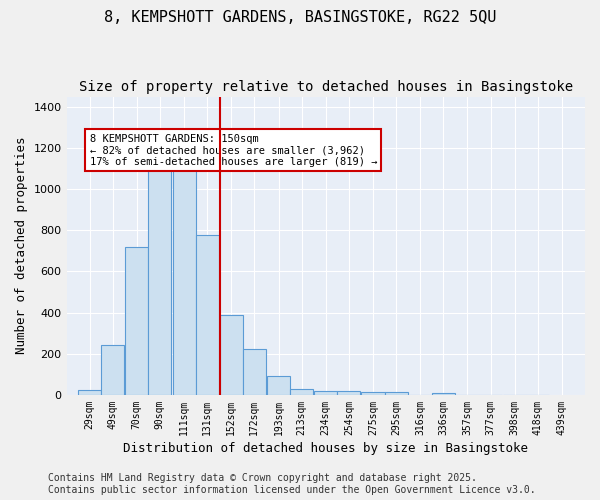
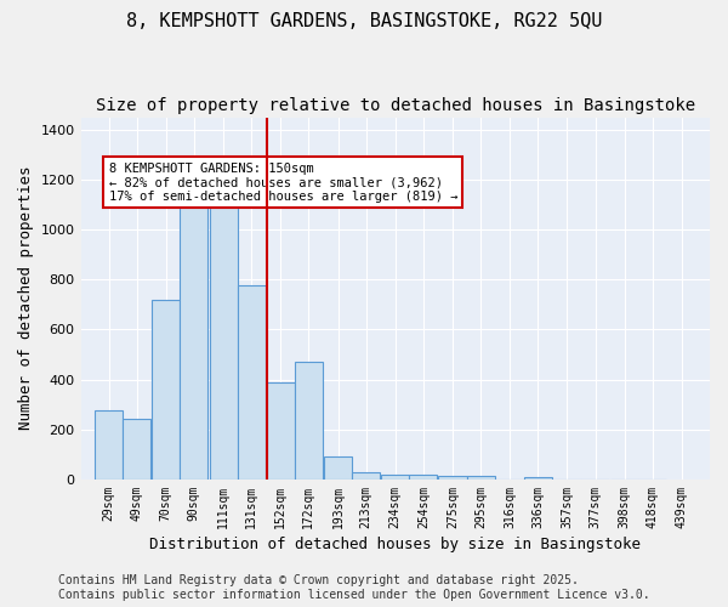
29sqm: 25 -> 275
172sqm: 225 -> 470
